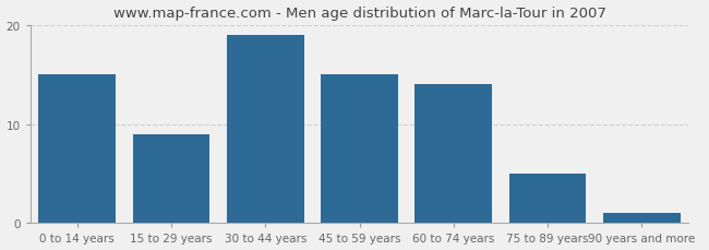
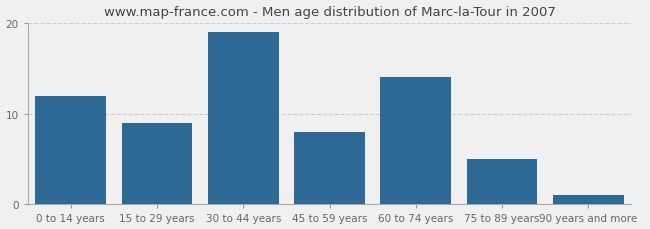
0 to 14 years: 15 -> 12
45 to 59 years: 15 -> 8
